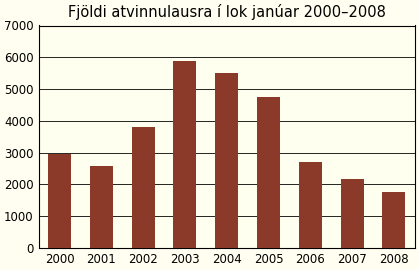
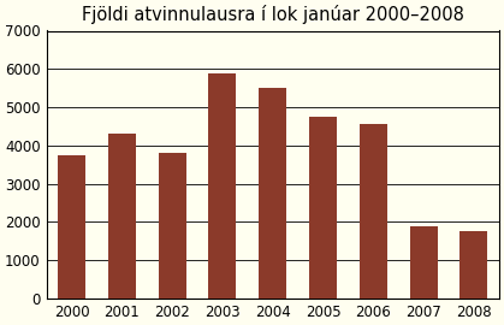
2000: 2950 -> 3750
2001: 2580 -> 4300
2006: 2720 -> 4550
2007: 2180 -> 1900
